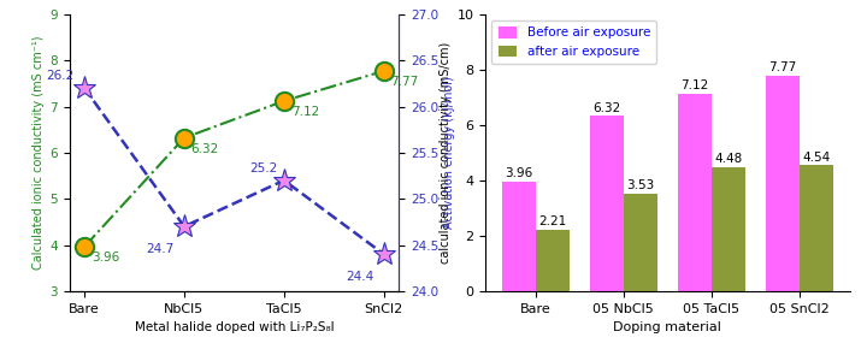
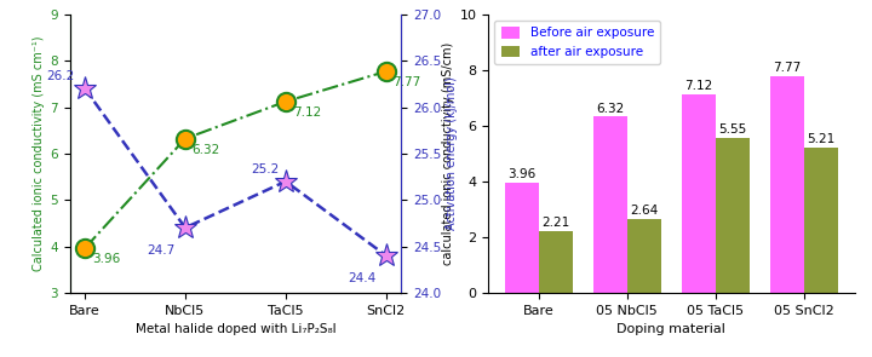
after air exposure/05 NbCl5: 3.53 -> 2.64
after air exposure/05 TaCl5: 4.48 -> 5.55
after air exposure/05 SnCl2: 4.54 -> 5.21
